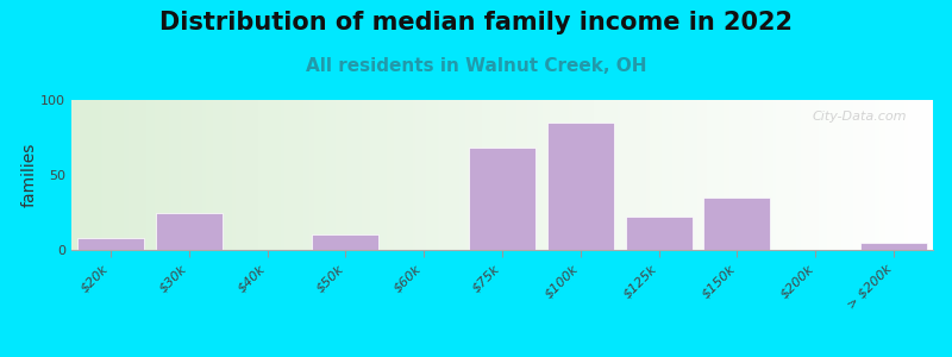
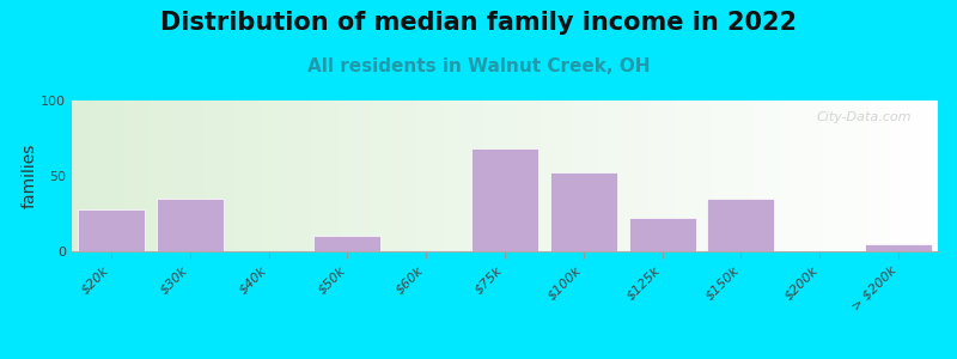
$20k: 8 -> 28
$30k: 25 -> 35
$100k: 85 -> 52
